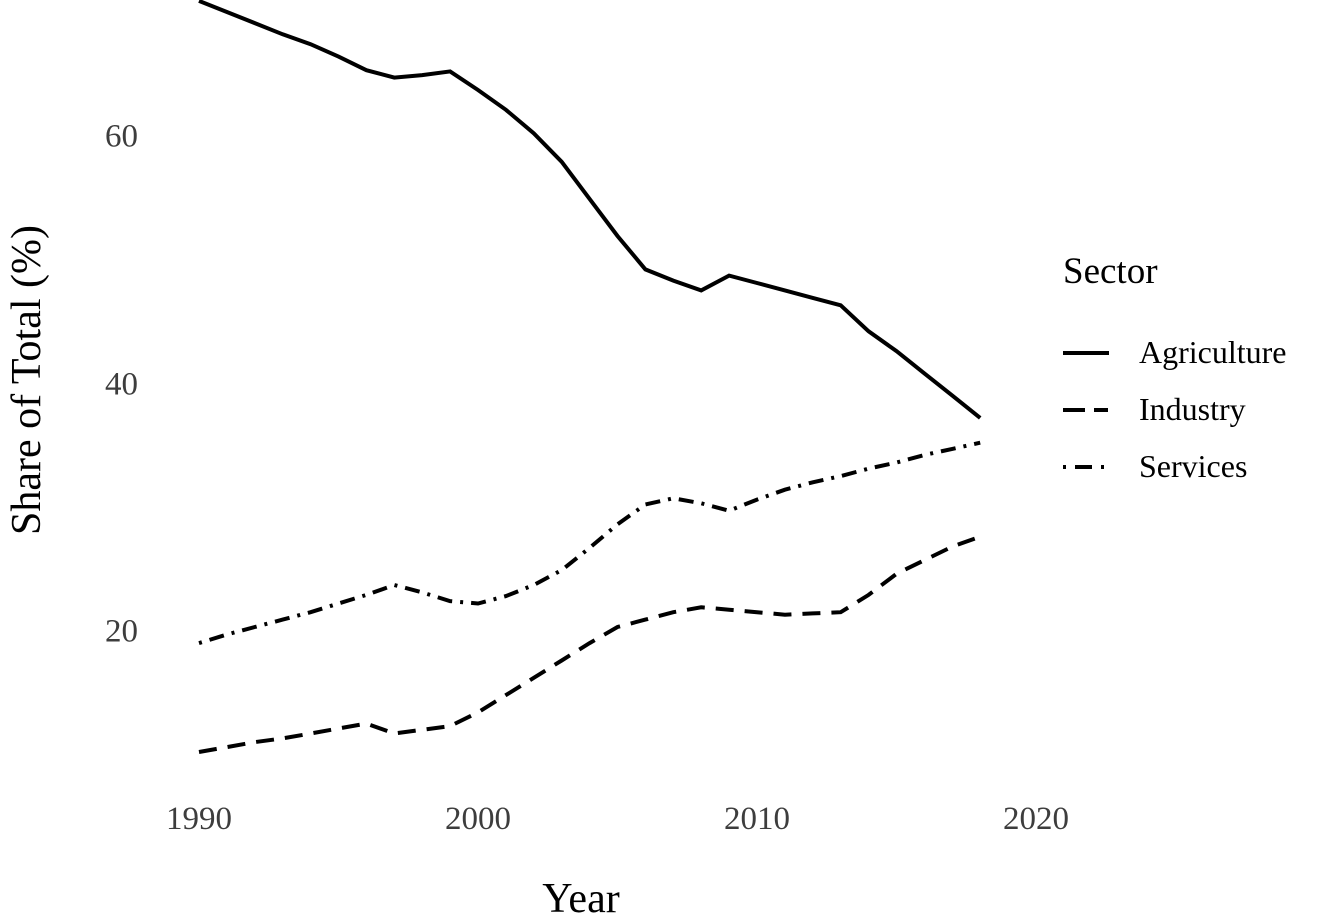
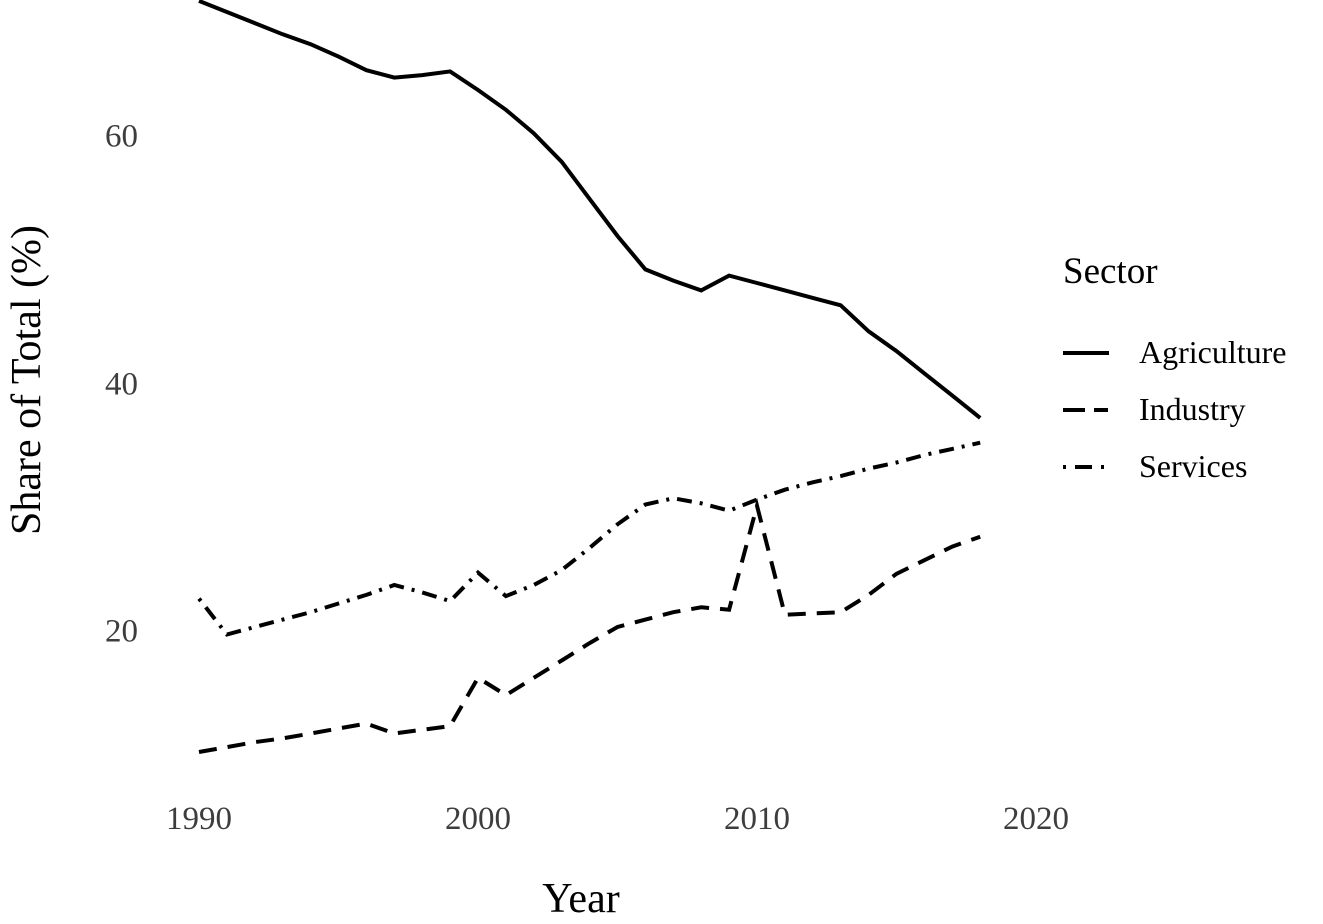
Services/1990: 19.1 -> 22.7
Industry/2000: 13.5 -> 16.3
Services/2000: 22.3 -> 24.8
Industry/2010: 21.6 -> 30.2
